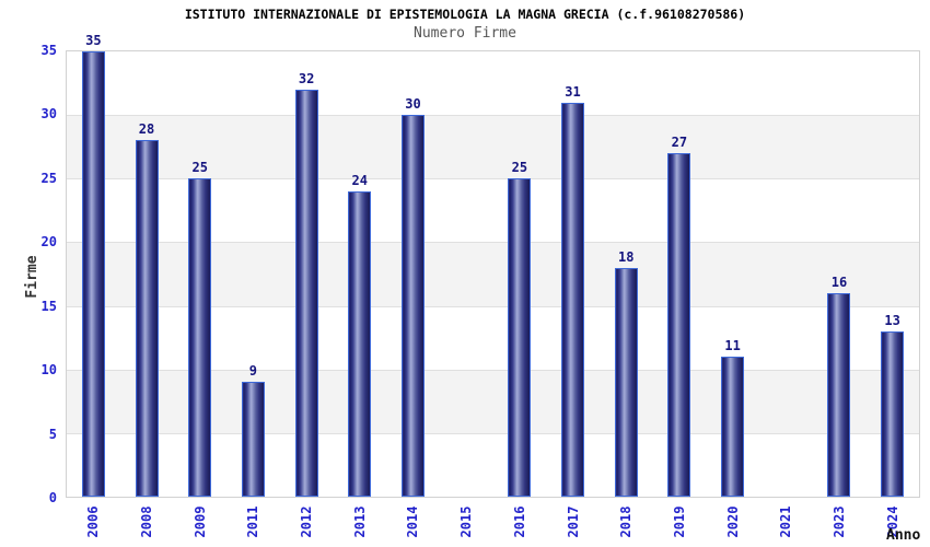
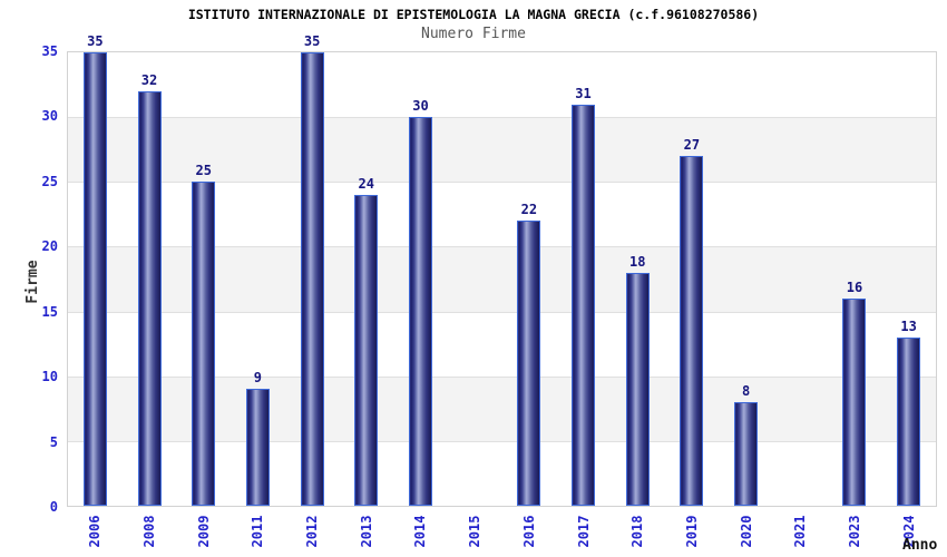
2008: 28 -> 32
2012: 32 -> 35
2016: 25 -> 22
2020: 11 -> 8
